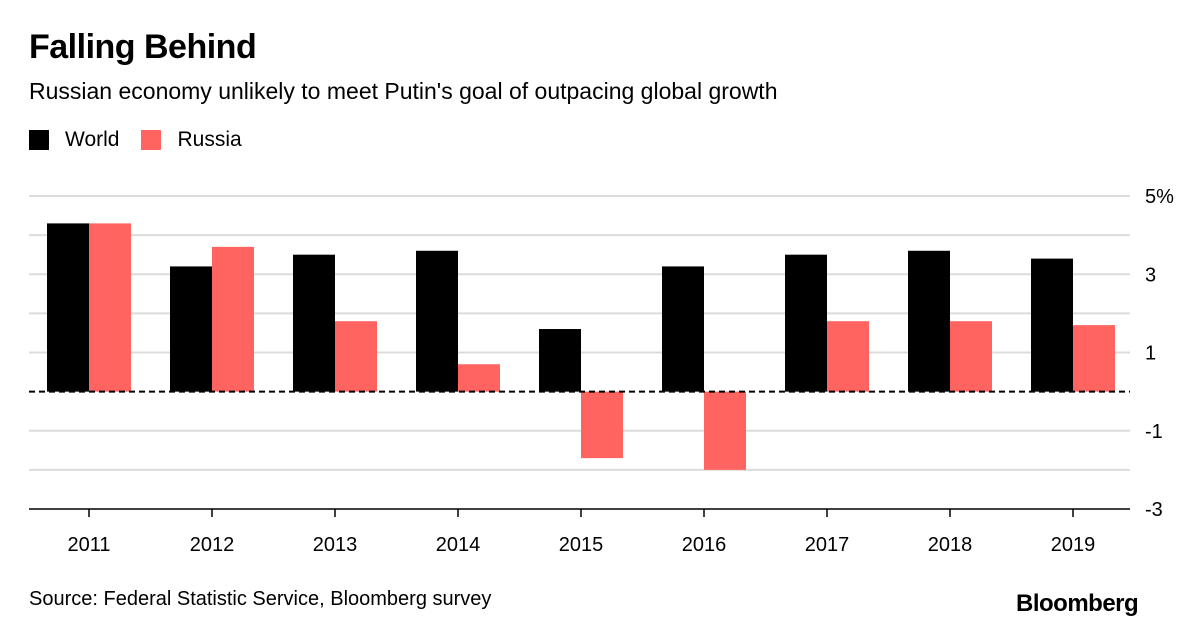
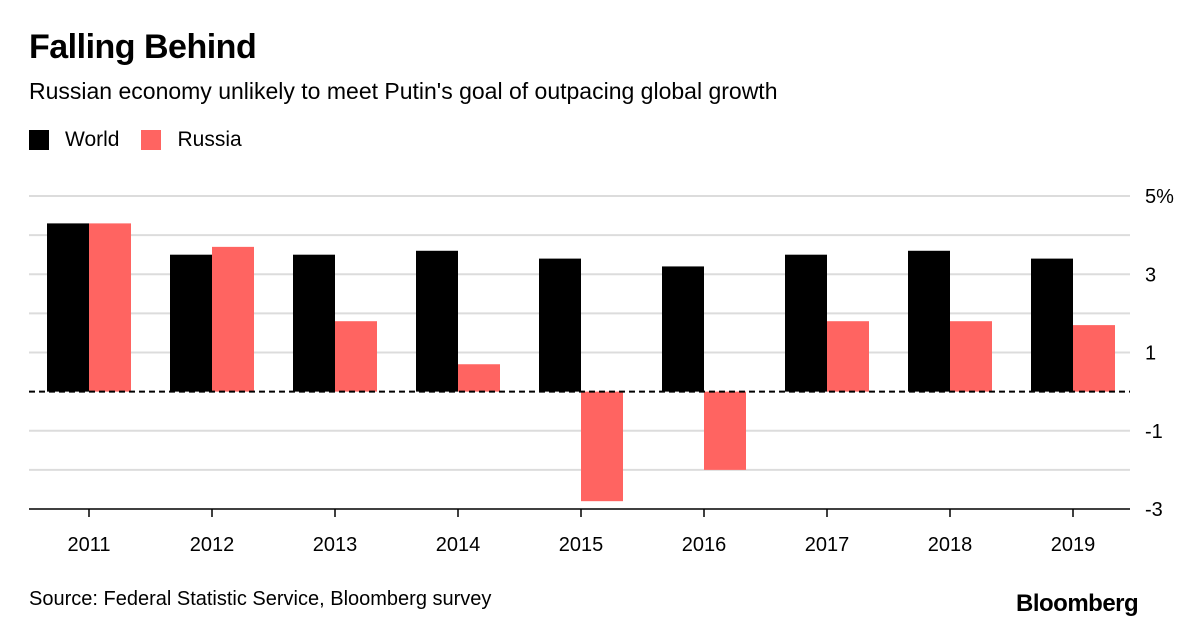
World/2012: 3.2% -> 3.5%
World/2015: 1.6% -> 3.4%
Russia/2015: -1.7% -> -2.8%
